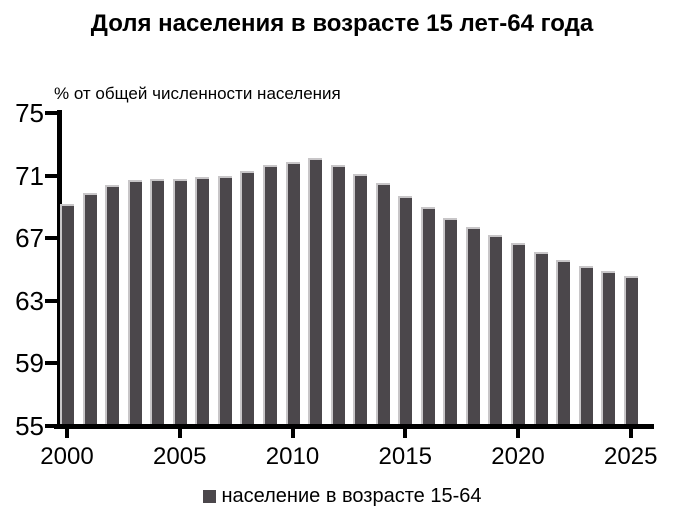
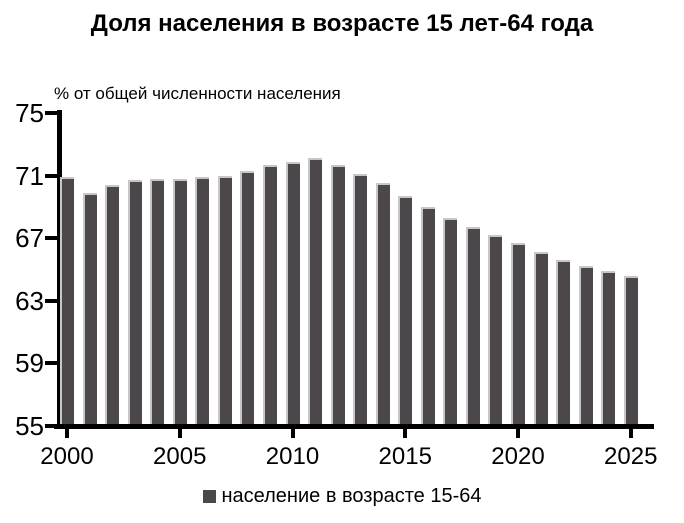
2000: 69.2 -> 70.9
